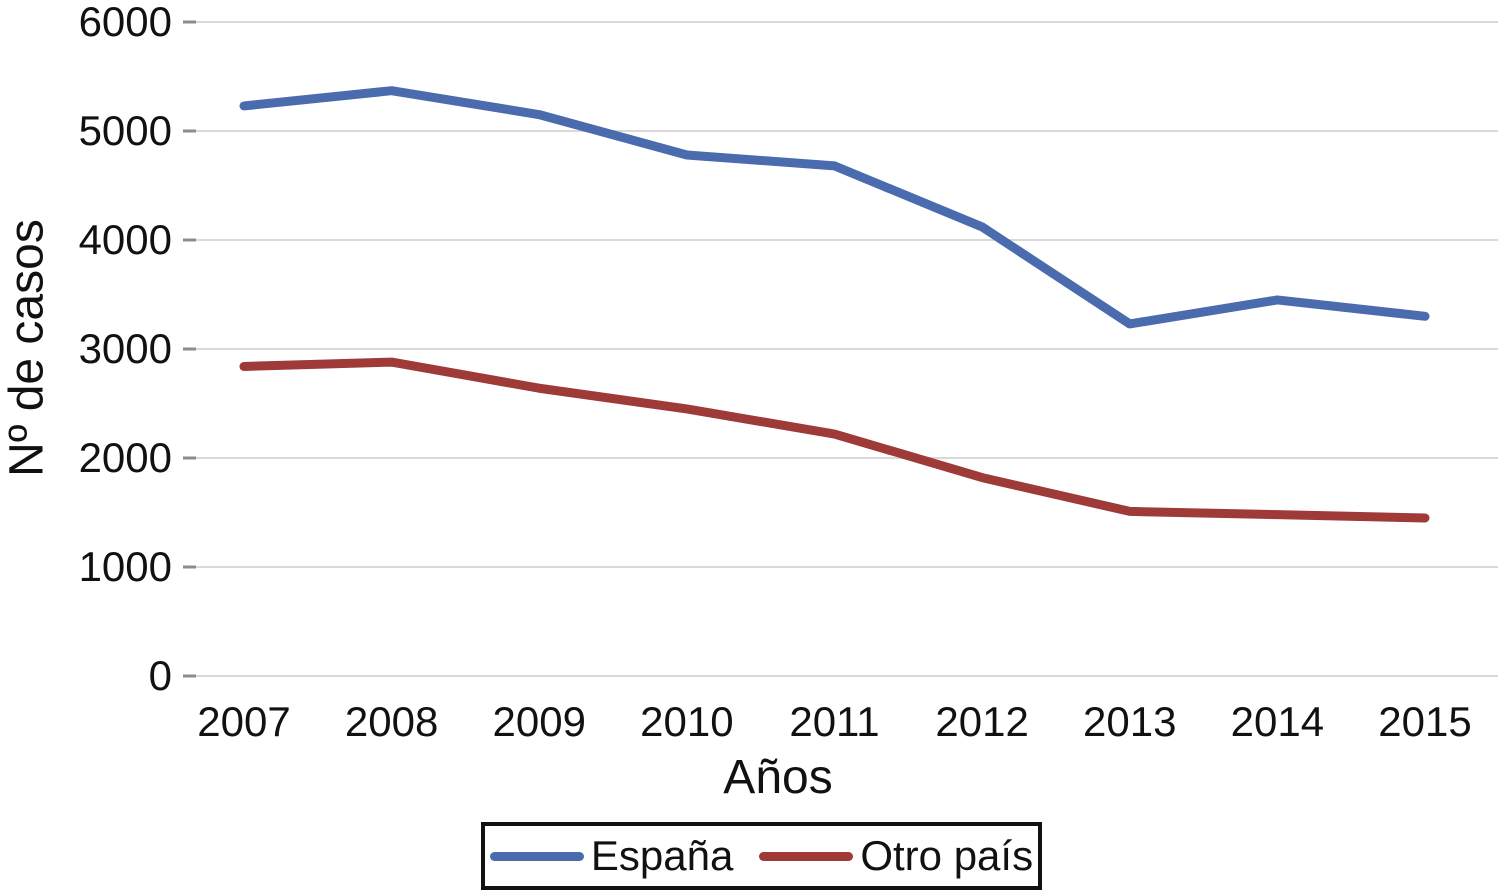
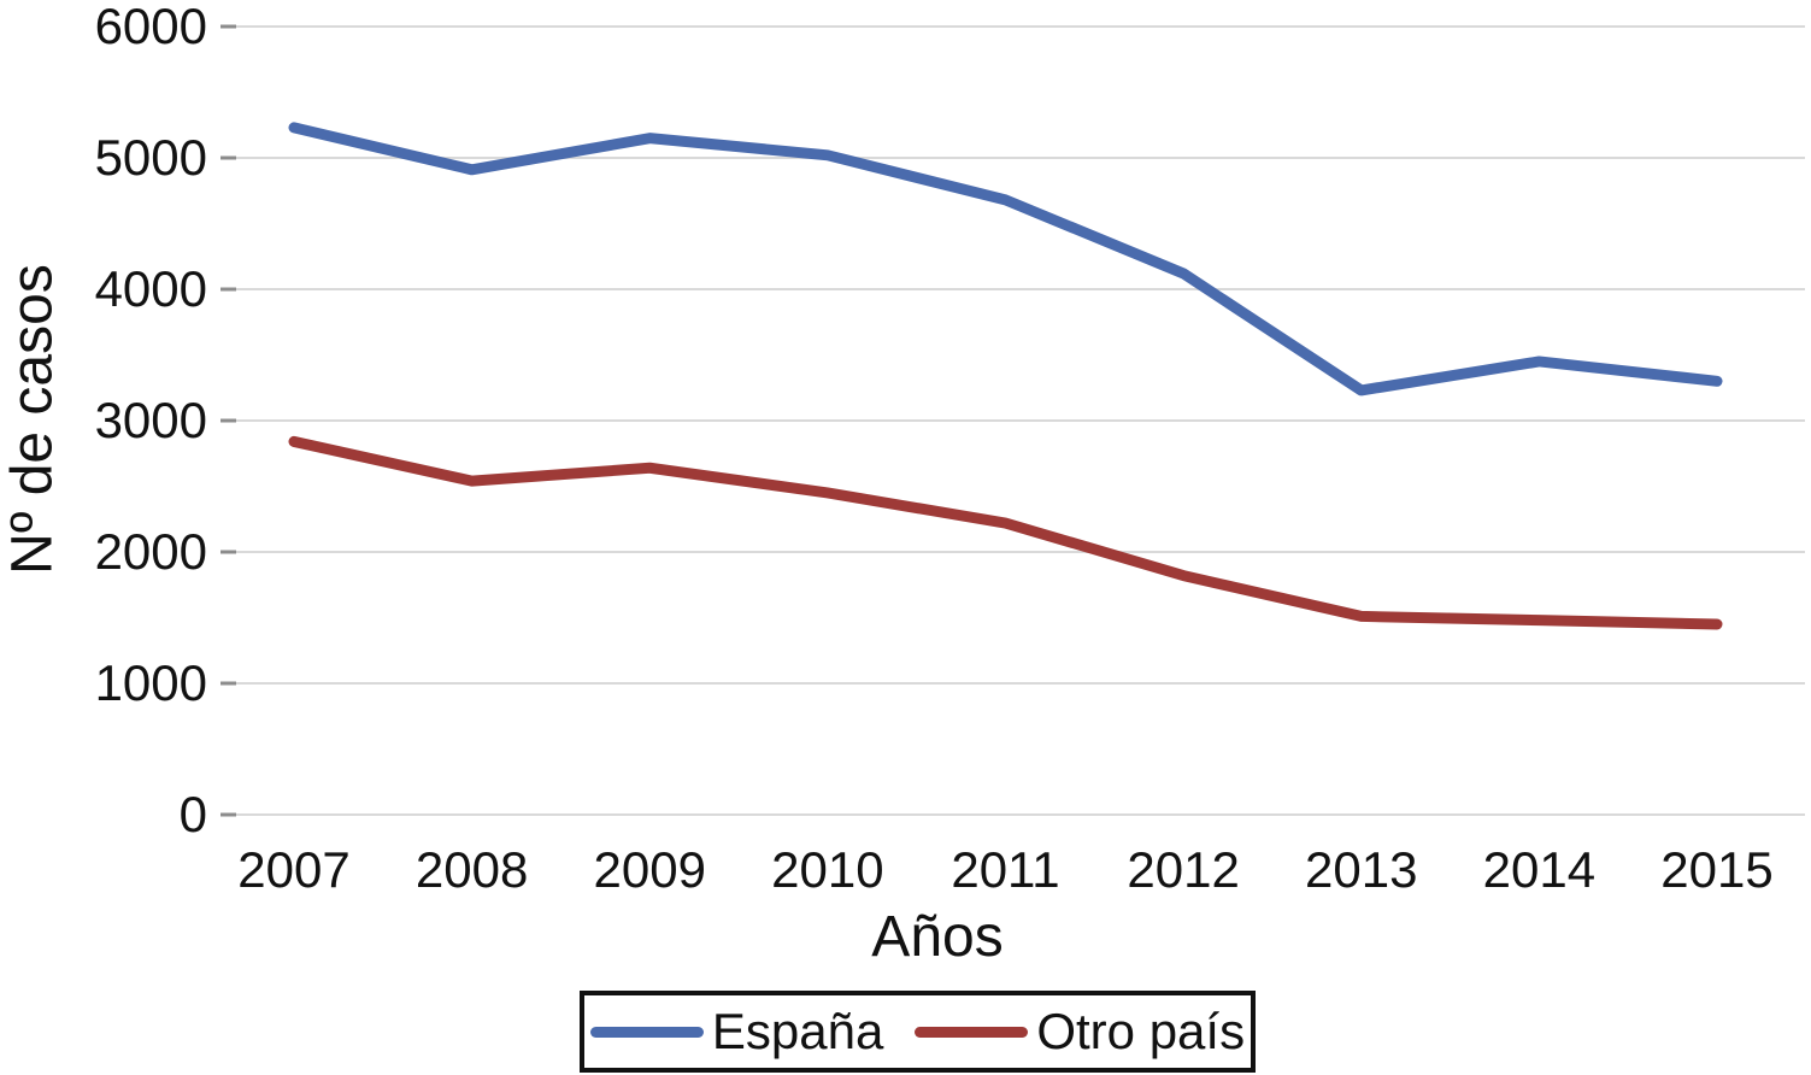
España/2008: 5370 -> 4910
Otro país/2008: 2880 -> 2540
España/2010: 4780 -> 5020
